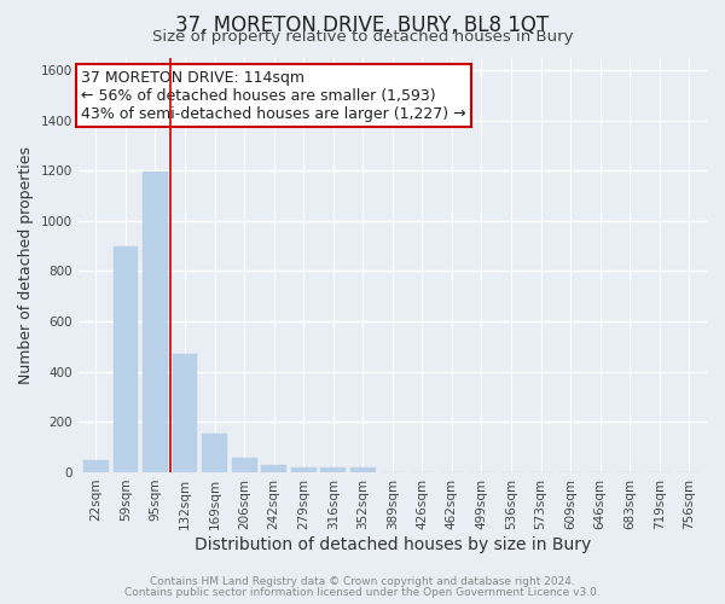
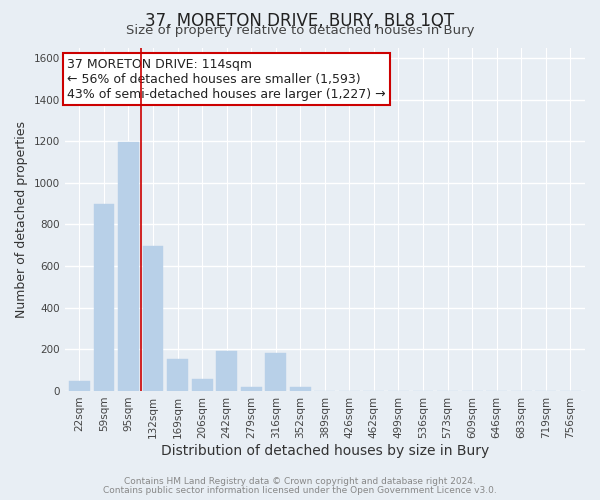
132sqm: 470 -> 695
242sqm: 28 -> 190
316sqm: 20 -> 180
